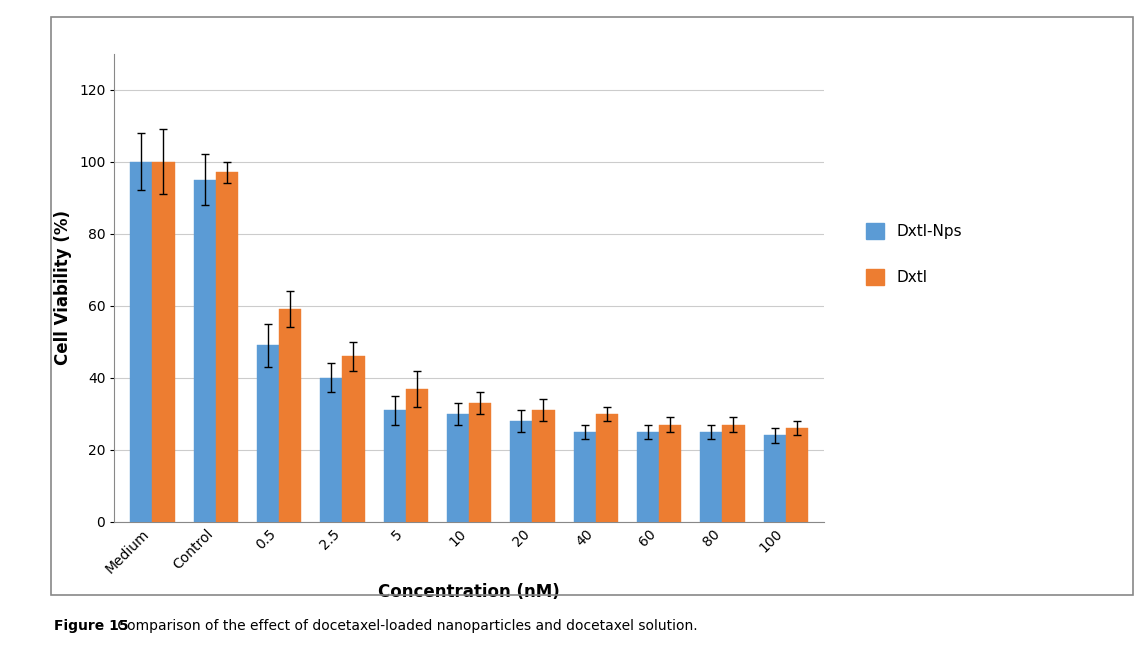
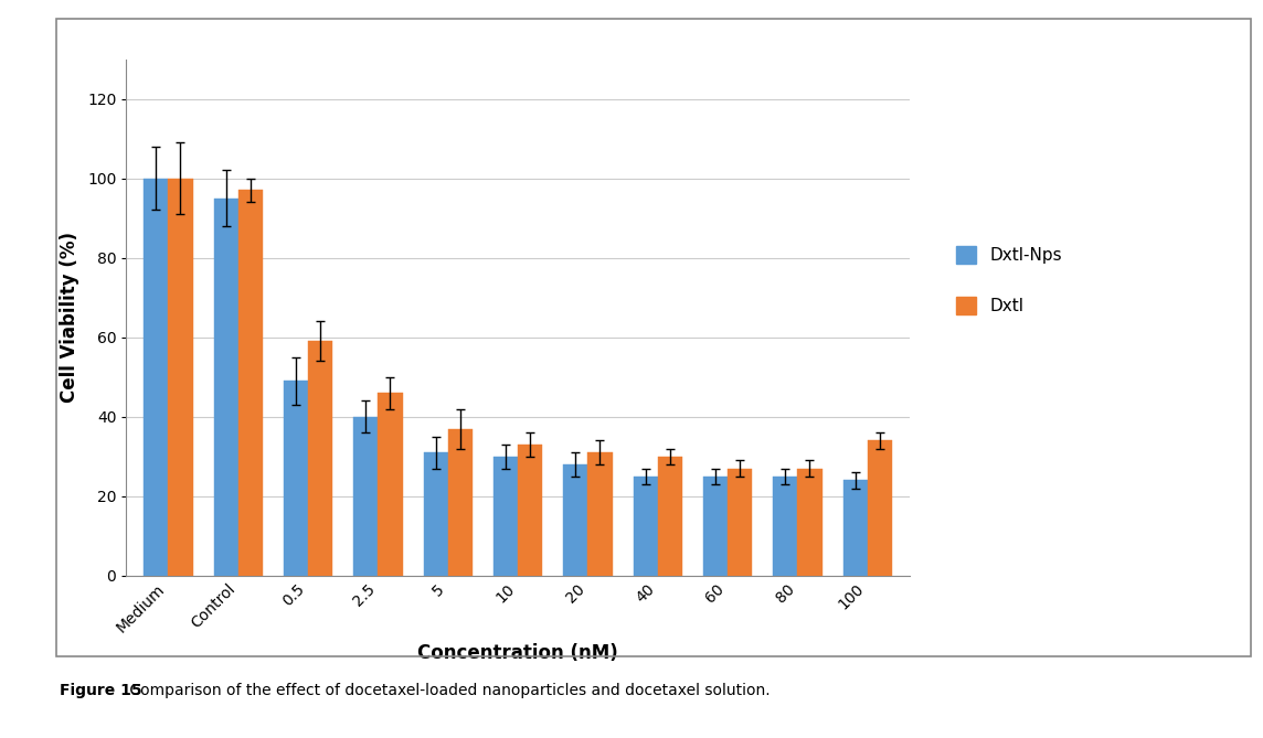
Dxtl/100: 26 -> 34
